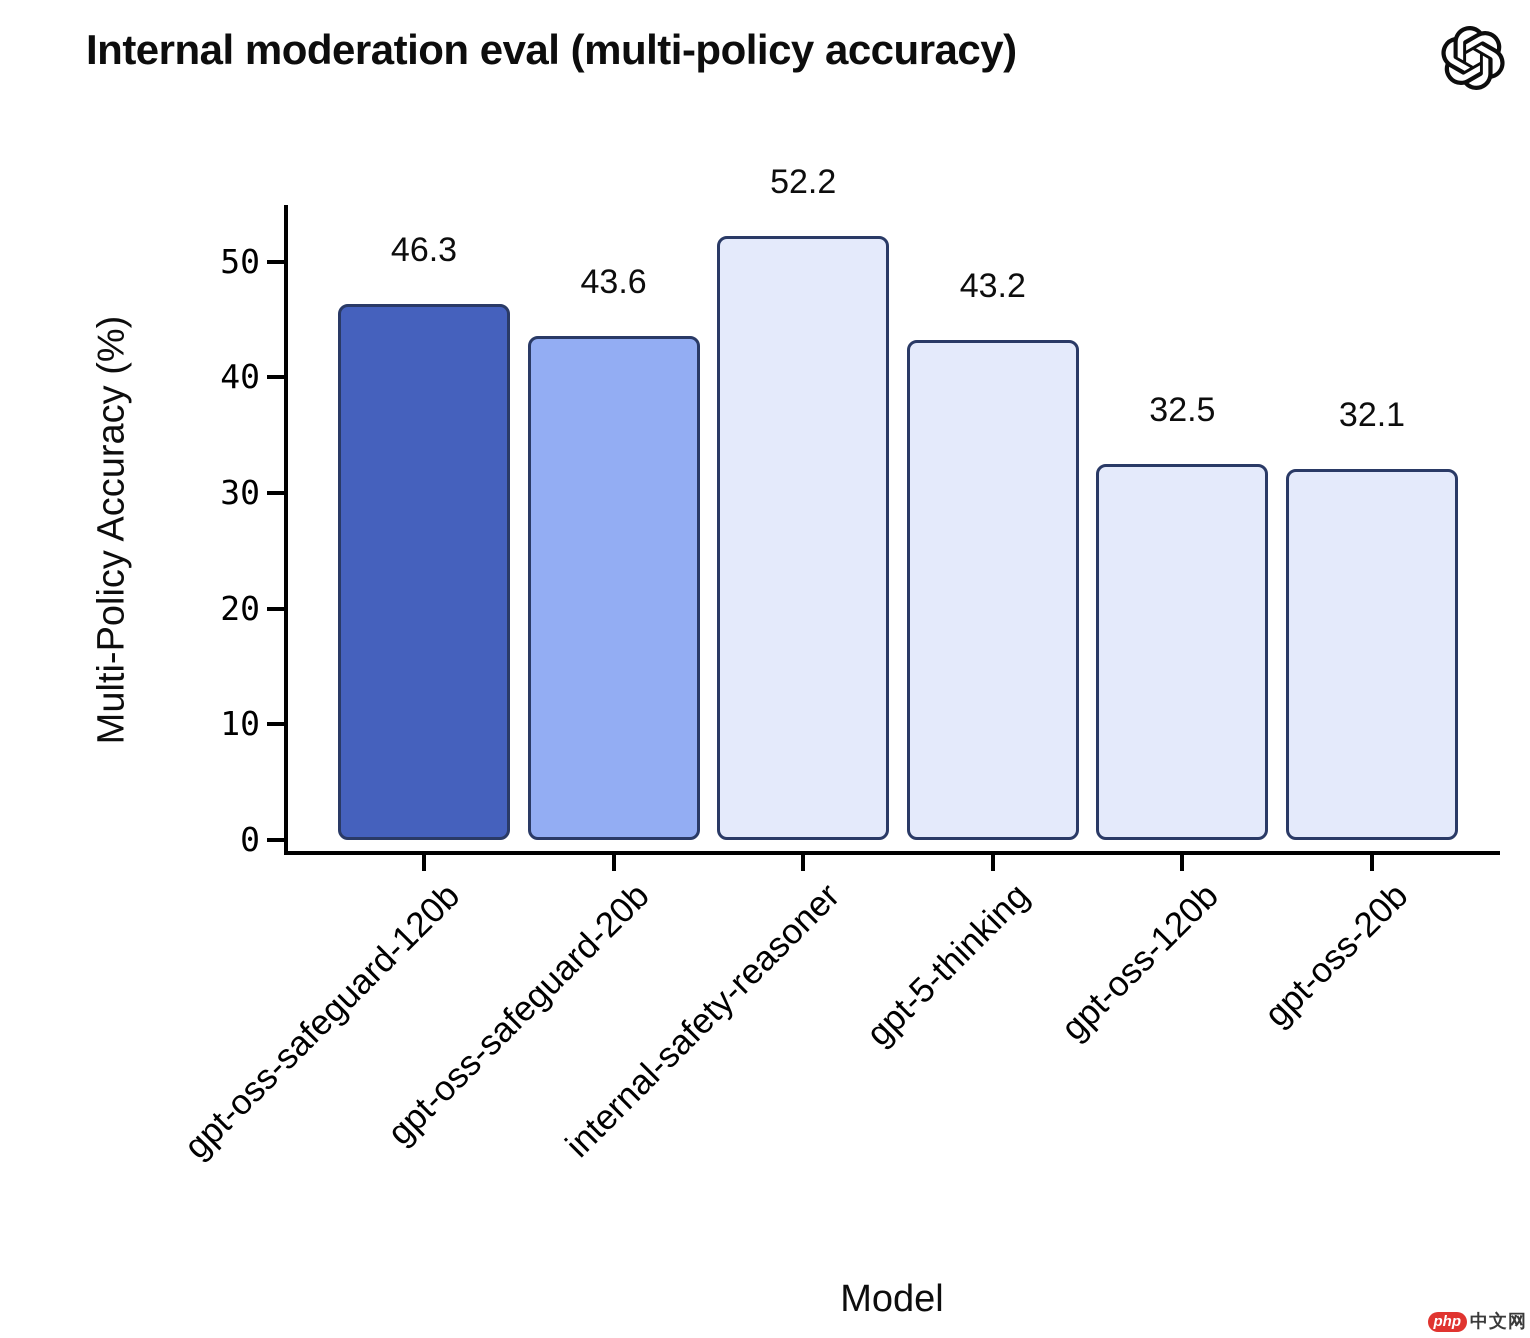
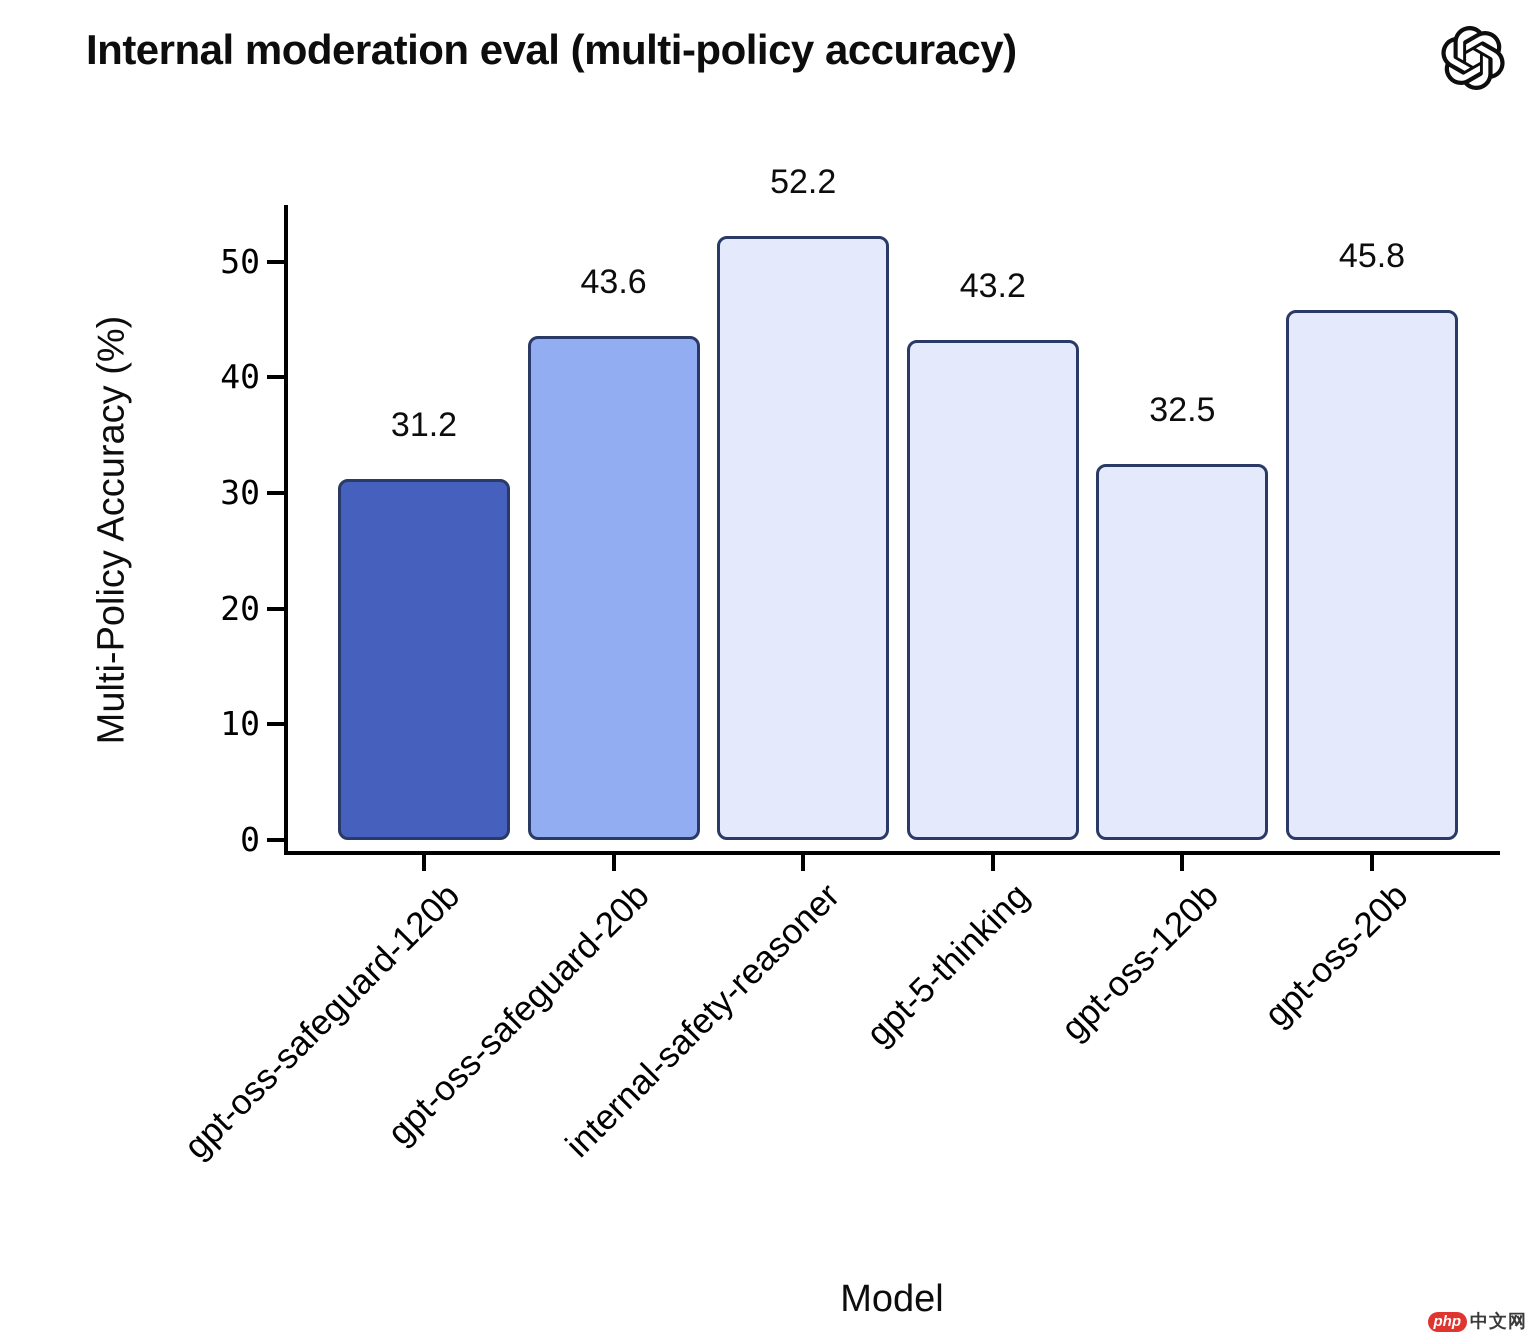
gpt-oss-safeguard-120b: 46.3 -> 31.2
gpt-oss-20b: 32.1 -> 45.8
